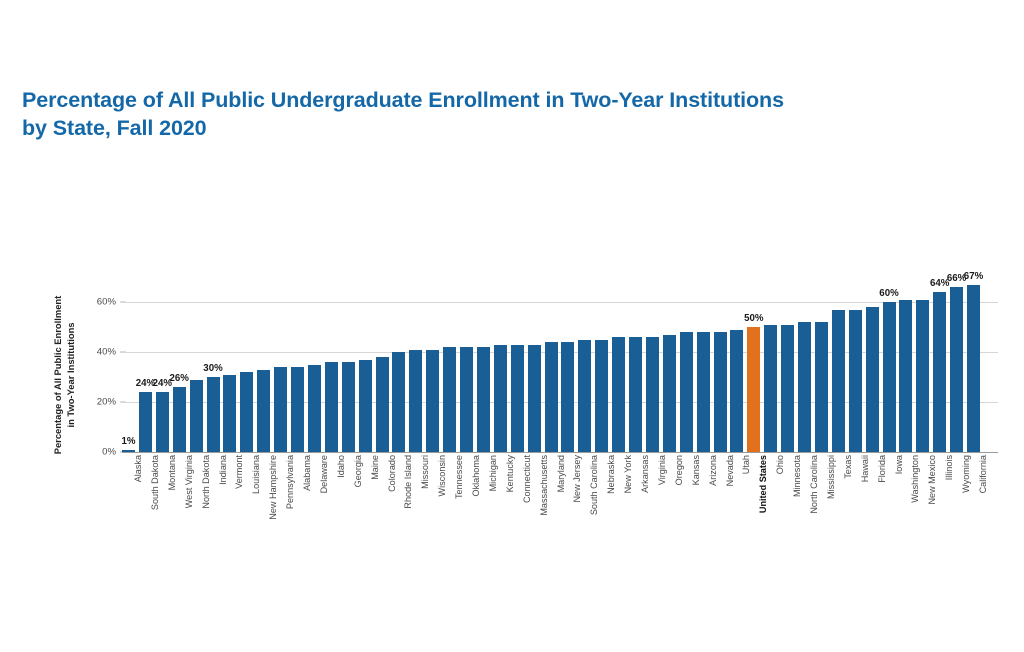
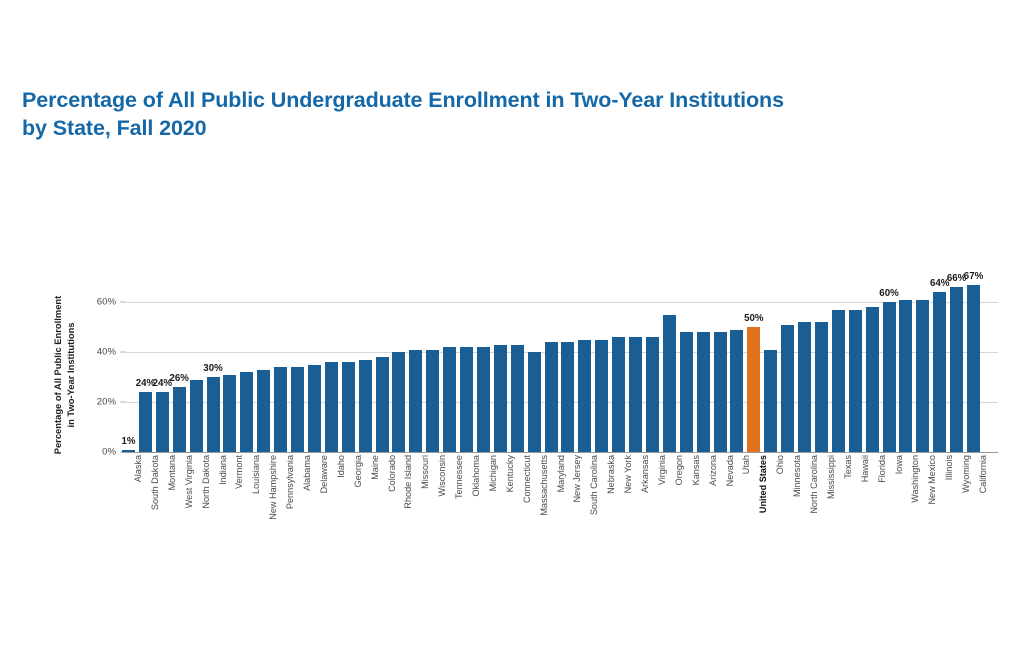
Massachusetts: 43% -> 40%
Oregon: 47% -> 55%
Ohio: 51% -> 41%
